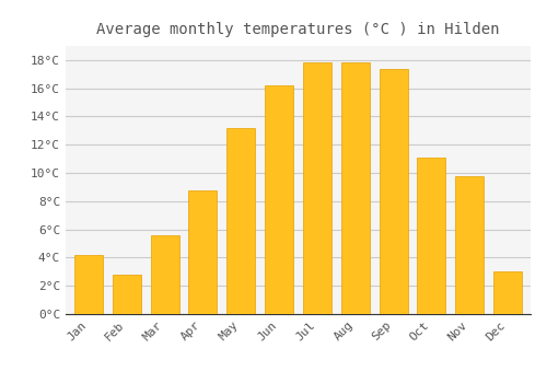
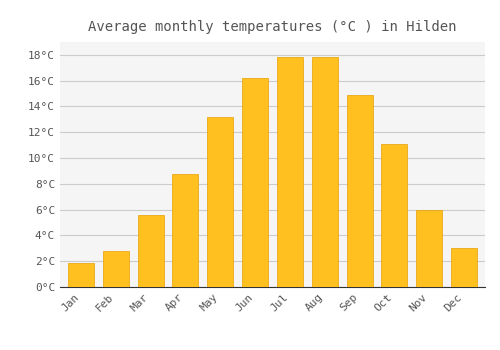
Jan: 4.2°C -> 1.9°C
Sep: 17.4°C -> 14.9°C
Nov: 9.8°C -> 6.0°C
